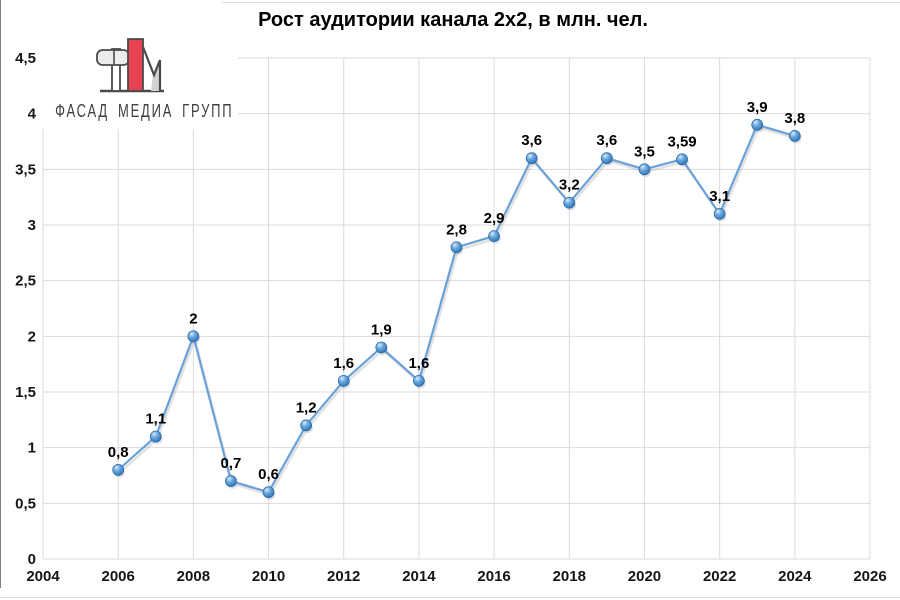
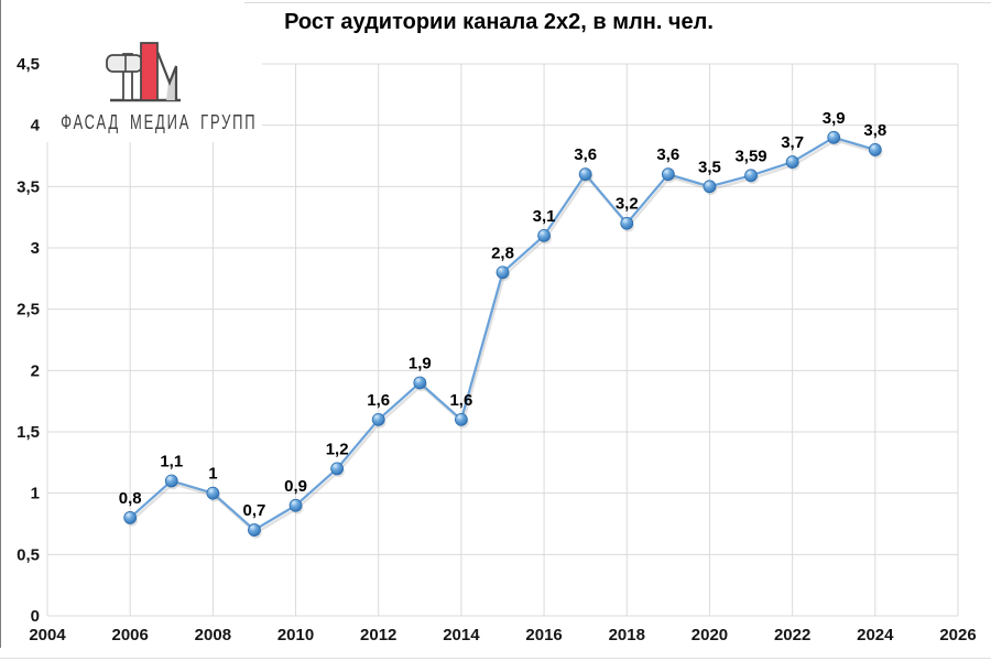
2008: 2 -> 1
2010: 0,6 -> 0,9
2016: 2,9 -> 3,1
2022: 3,1 -> 3,7
